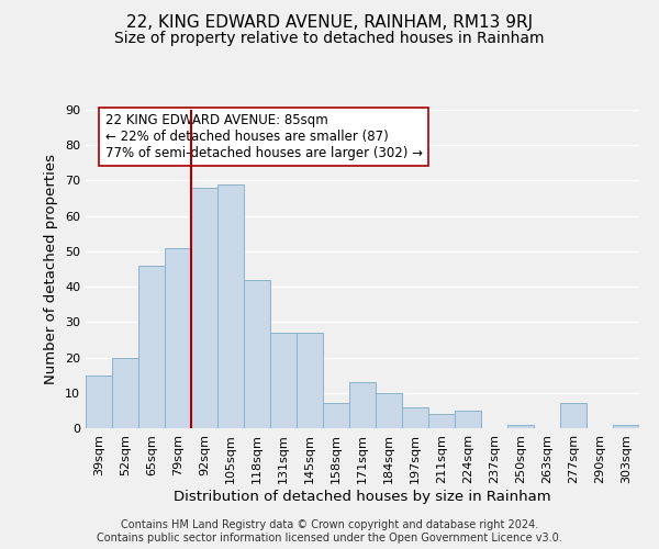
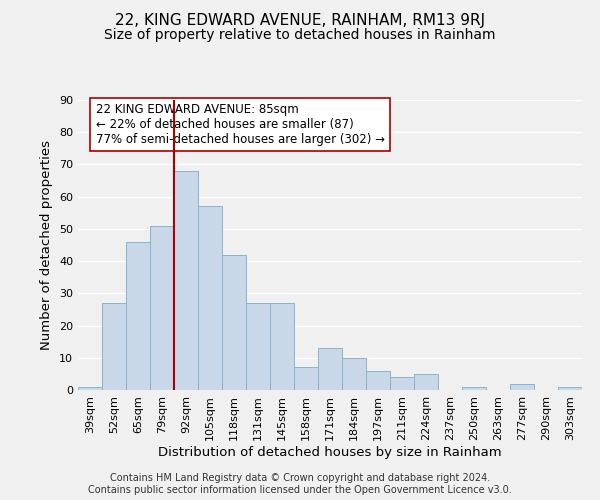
39sqm: 15 -> 1
52sqm: 20 -> 27
105sqm: 69 -> 57
277sqm: 7 -> 2
